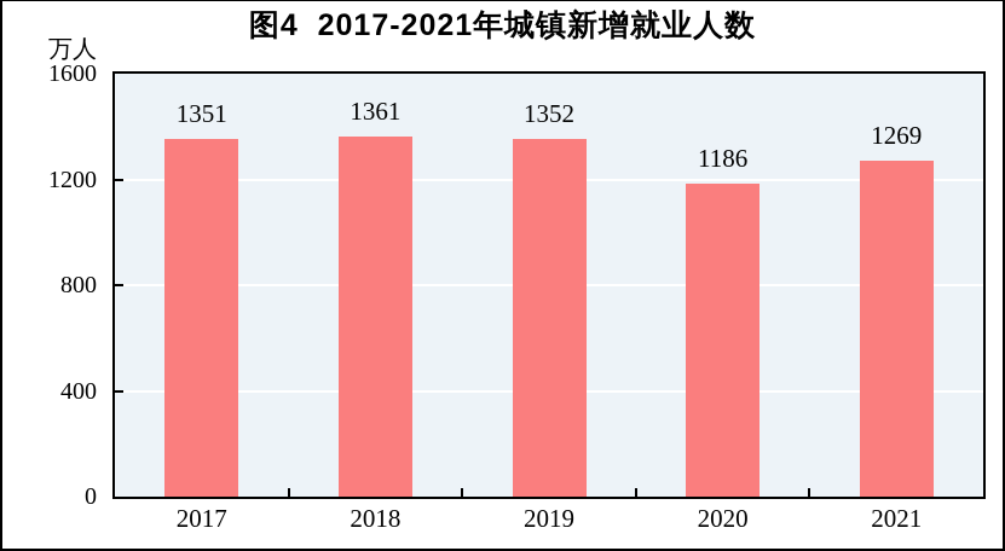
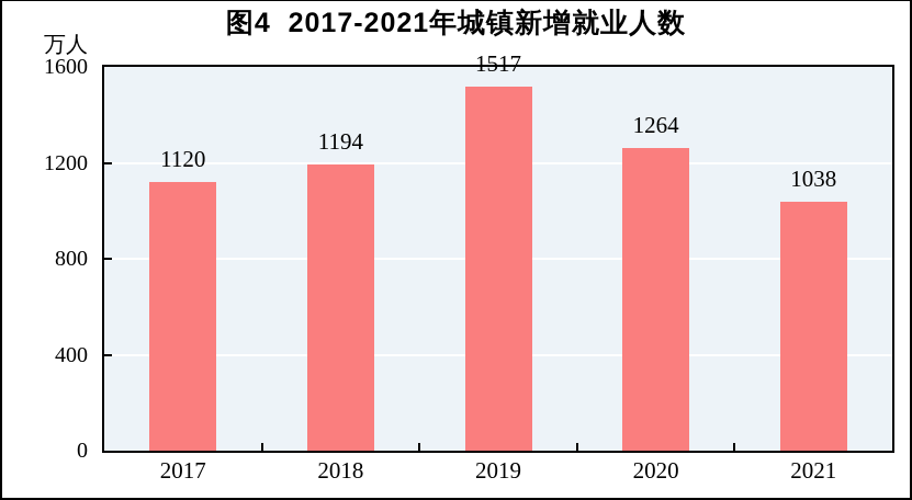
2017: 1351 -> 1120
2018: 1361 -> 1194
2019: 1352 -> 1517
2020: 1186 -> 1264
2021: 1269 -> 1038
